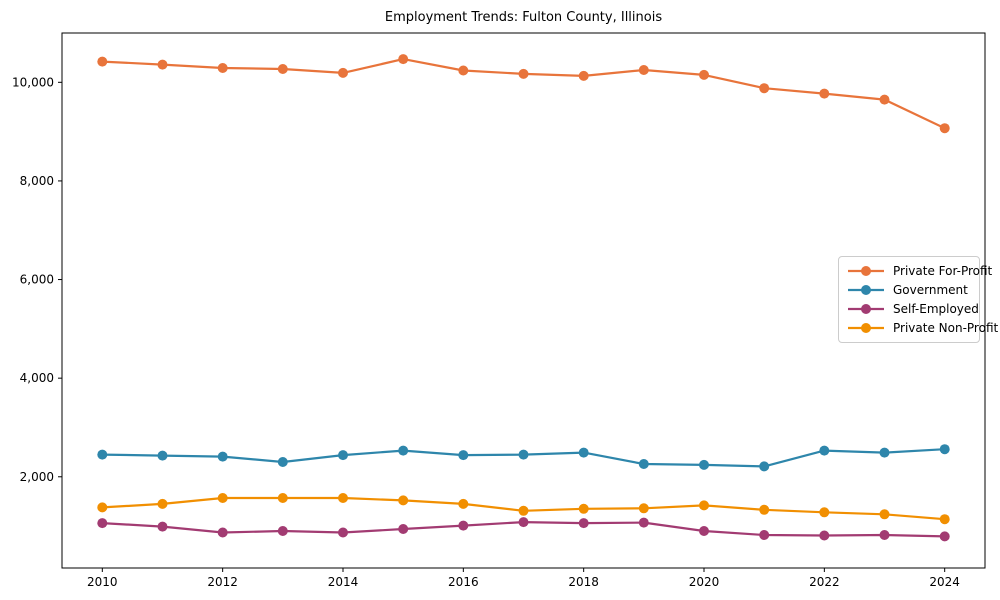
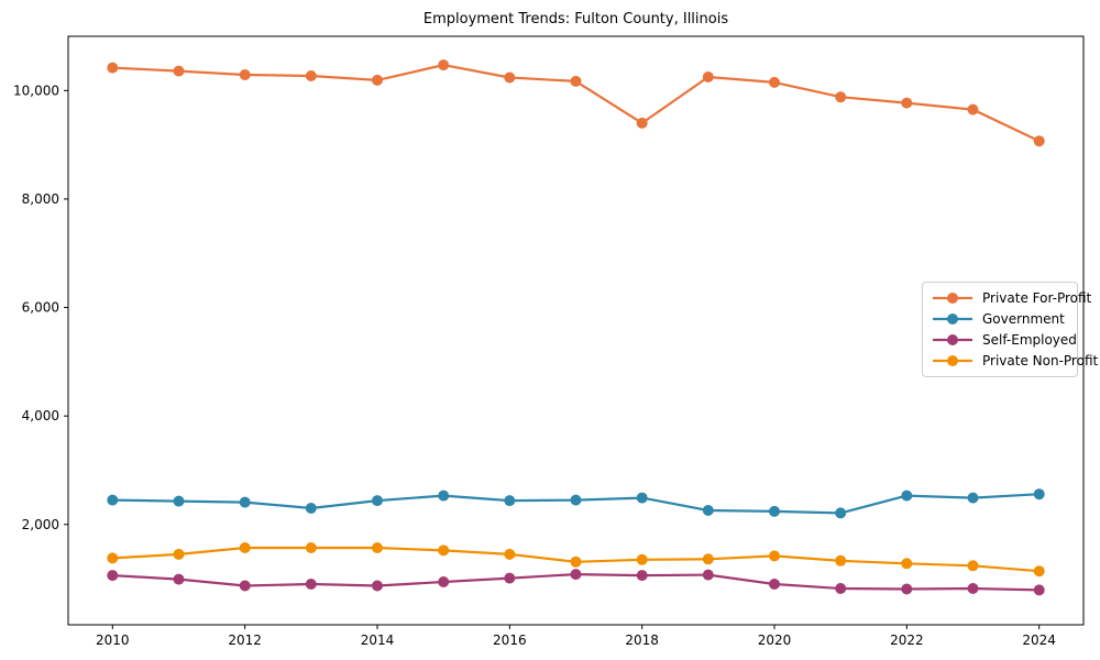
Private For-Profit/2018: 10100 -> 9400
